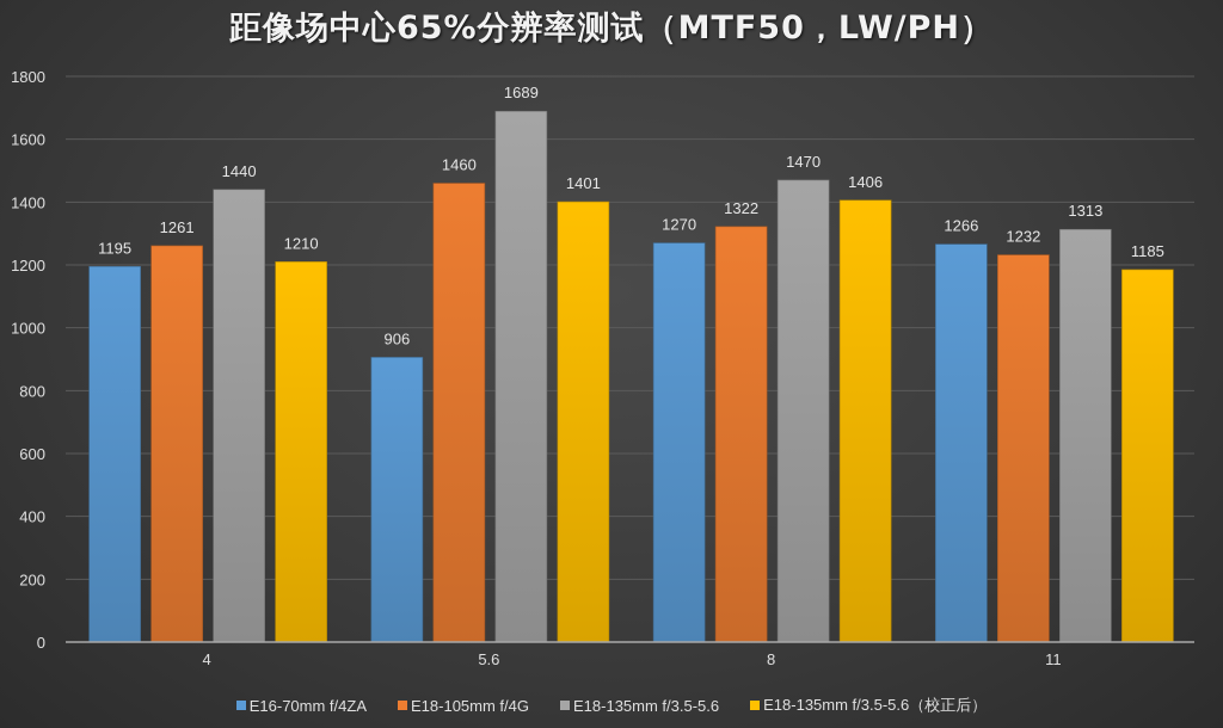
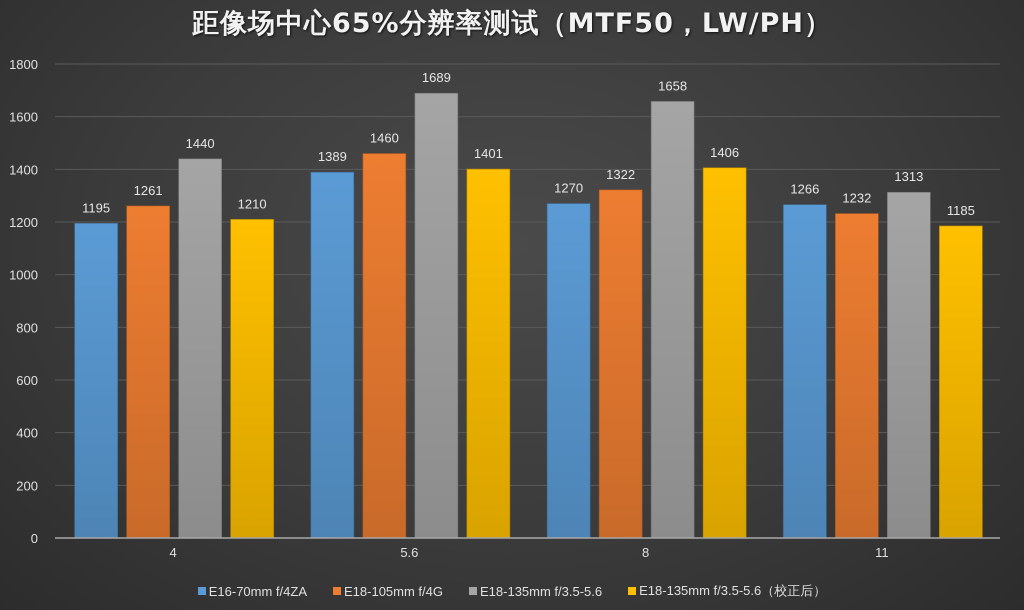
E16-70mm f/4ZA/5.6: 906 -> 1389
E18-135mm f/3.5-5.6/8: 1470 -> 1658
